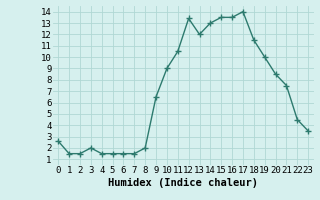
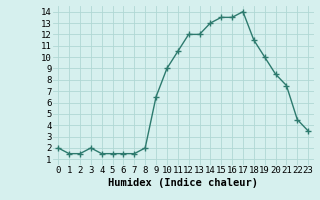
0: 2.6 -> 2.0
12: 13.4 -> 12.0
